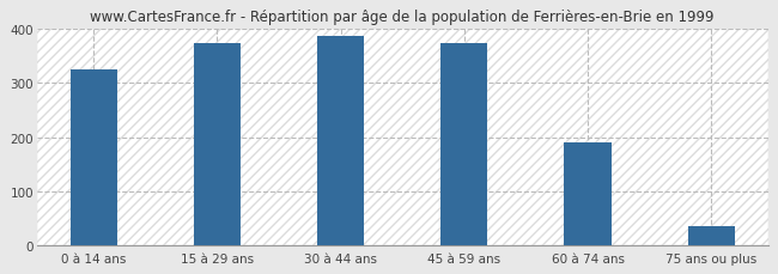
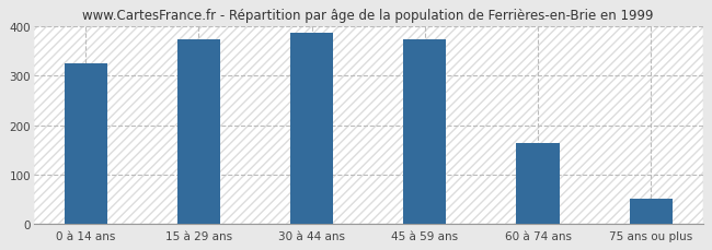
60 à 74 ans: 190 -> 163
75 ans ou plus: 35 -> 51
